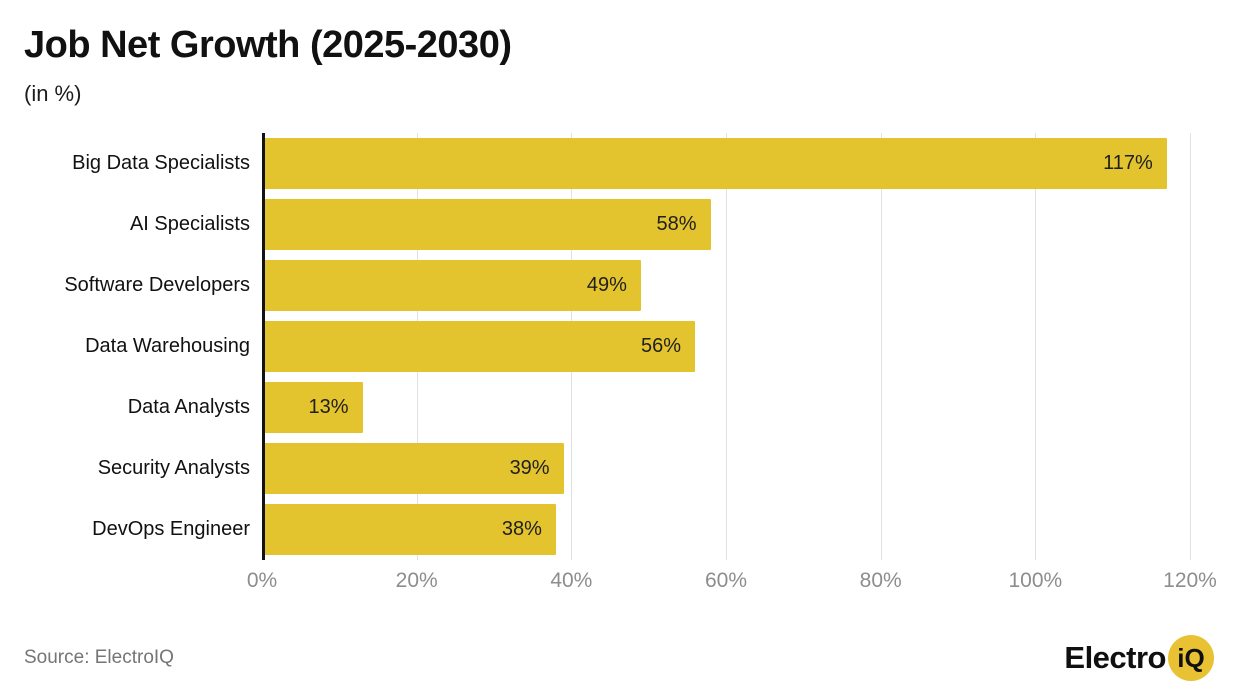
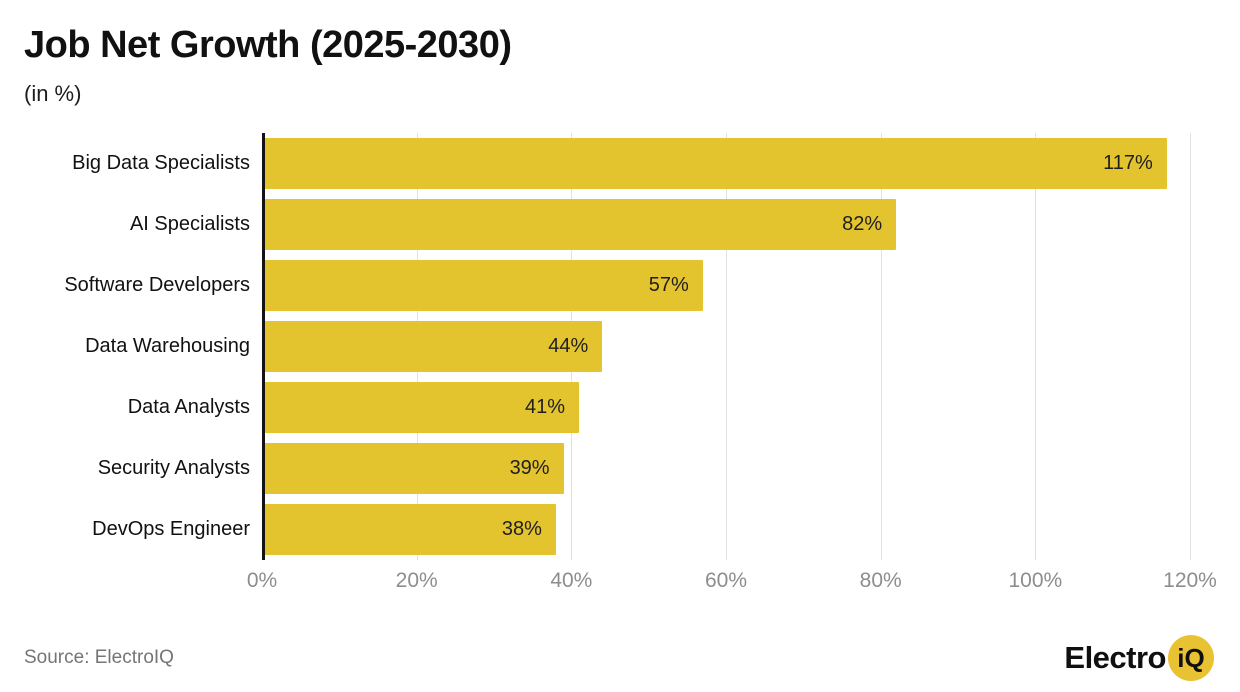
AI Specialists: 58% -> 82%
Software Developers: 49% -> 57%
Data Warehousing: 56% -> 44%
Data Analysts: 13% -> 41%
